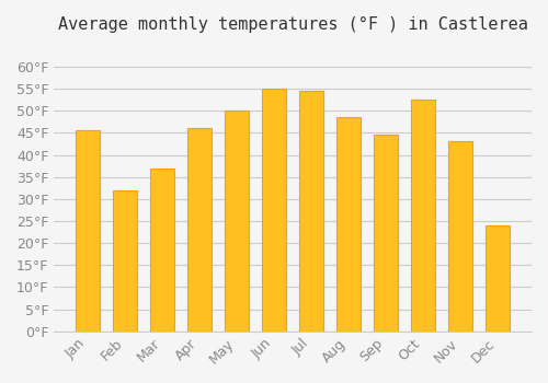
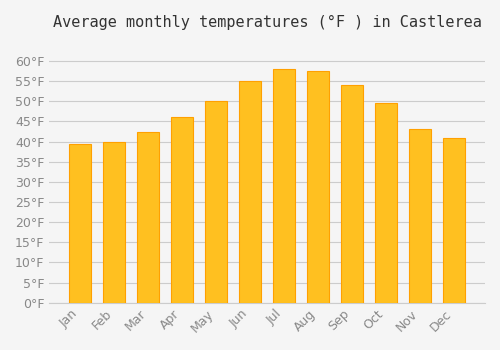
Jan: 45.5°F -> 39.5°F
Feb: 32.0°F -> 40.0°F
Mar: 37.0°F -> 42.5°F
Jul: 54.5°F -> 58.0°F
Aug: 48.5°F -> 57.5°F
Sep: 44.5°F -> 54.0°F
Oct: 52.5°F -> 49.5°F
Dec: 24.0°F -> 41.0°F
